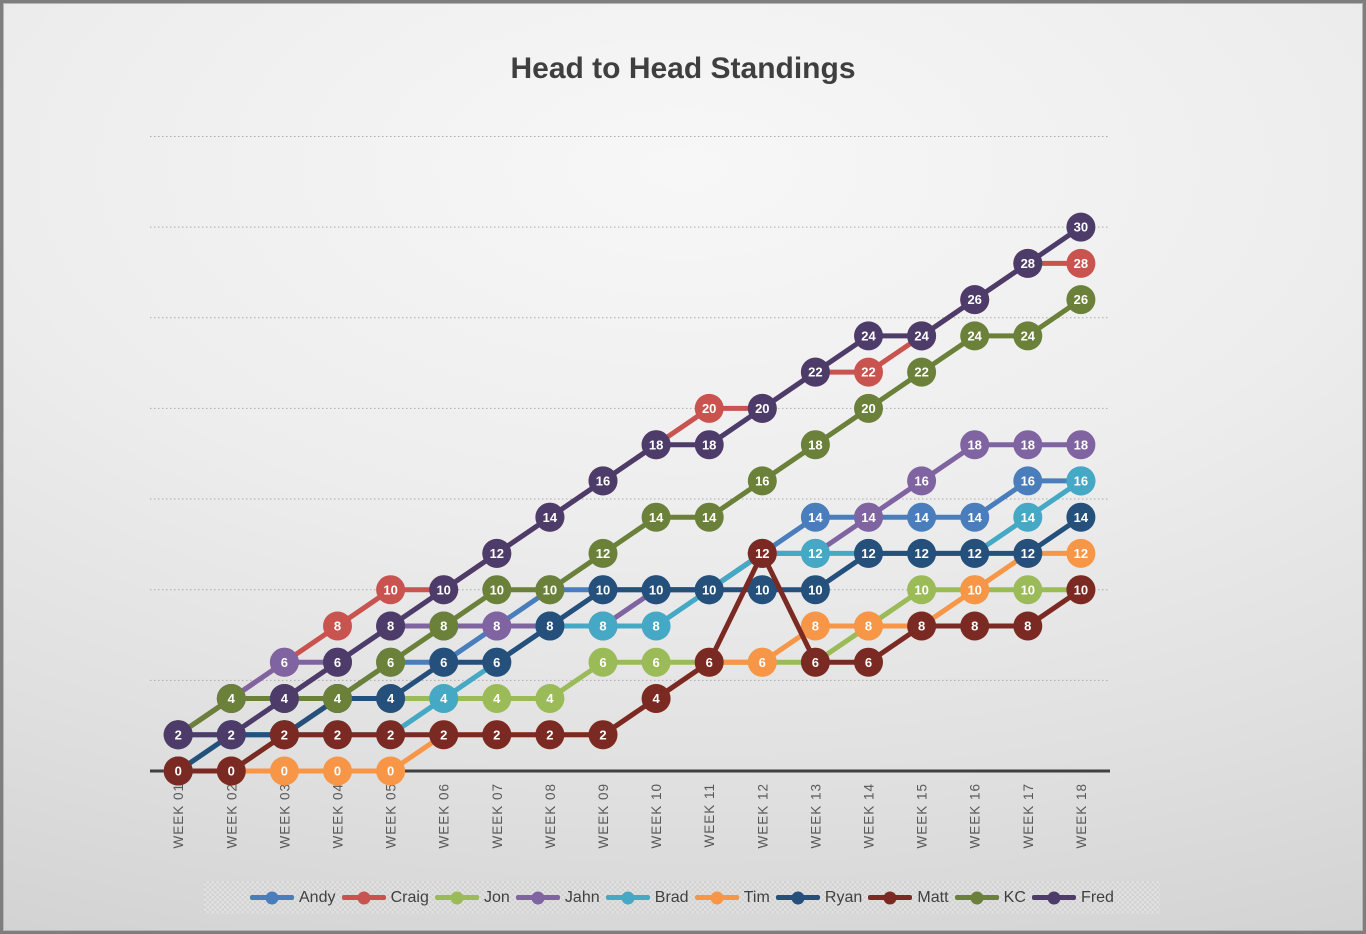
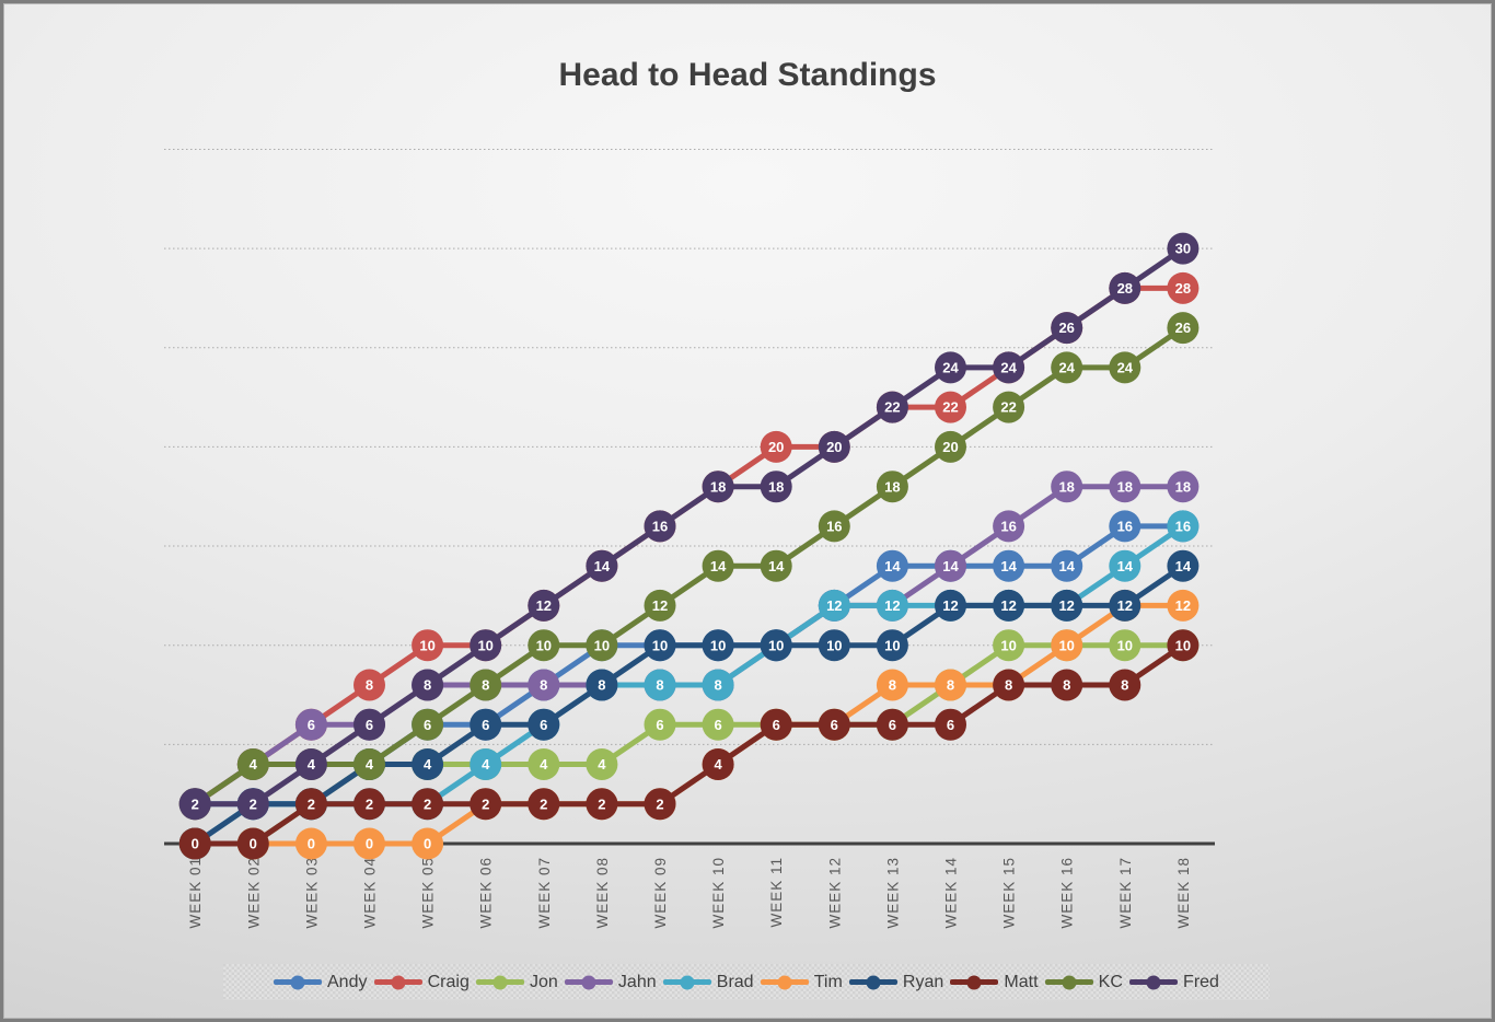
Jahn/WEEK 10: 10 -> 8
Matt/WEEK 12: 12 -> 6
